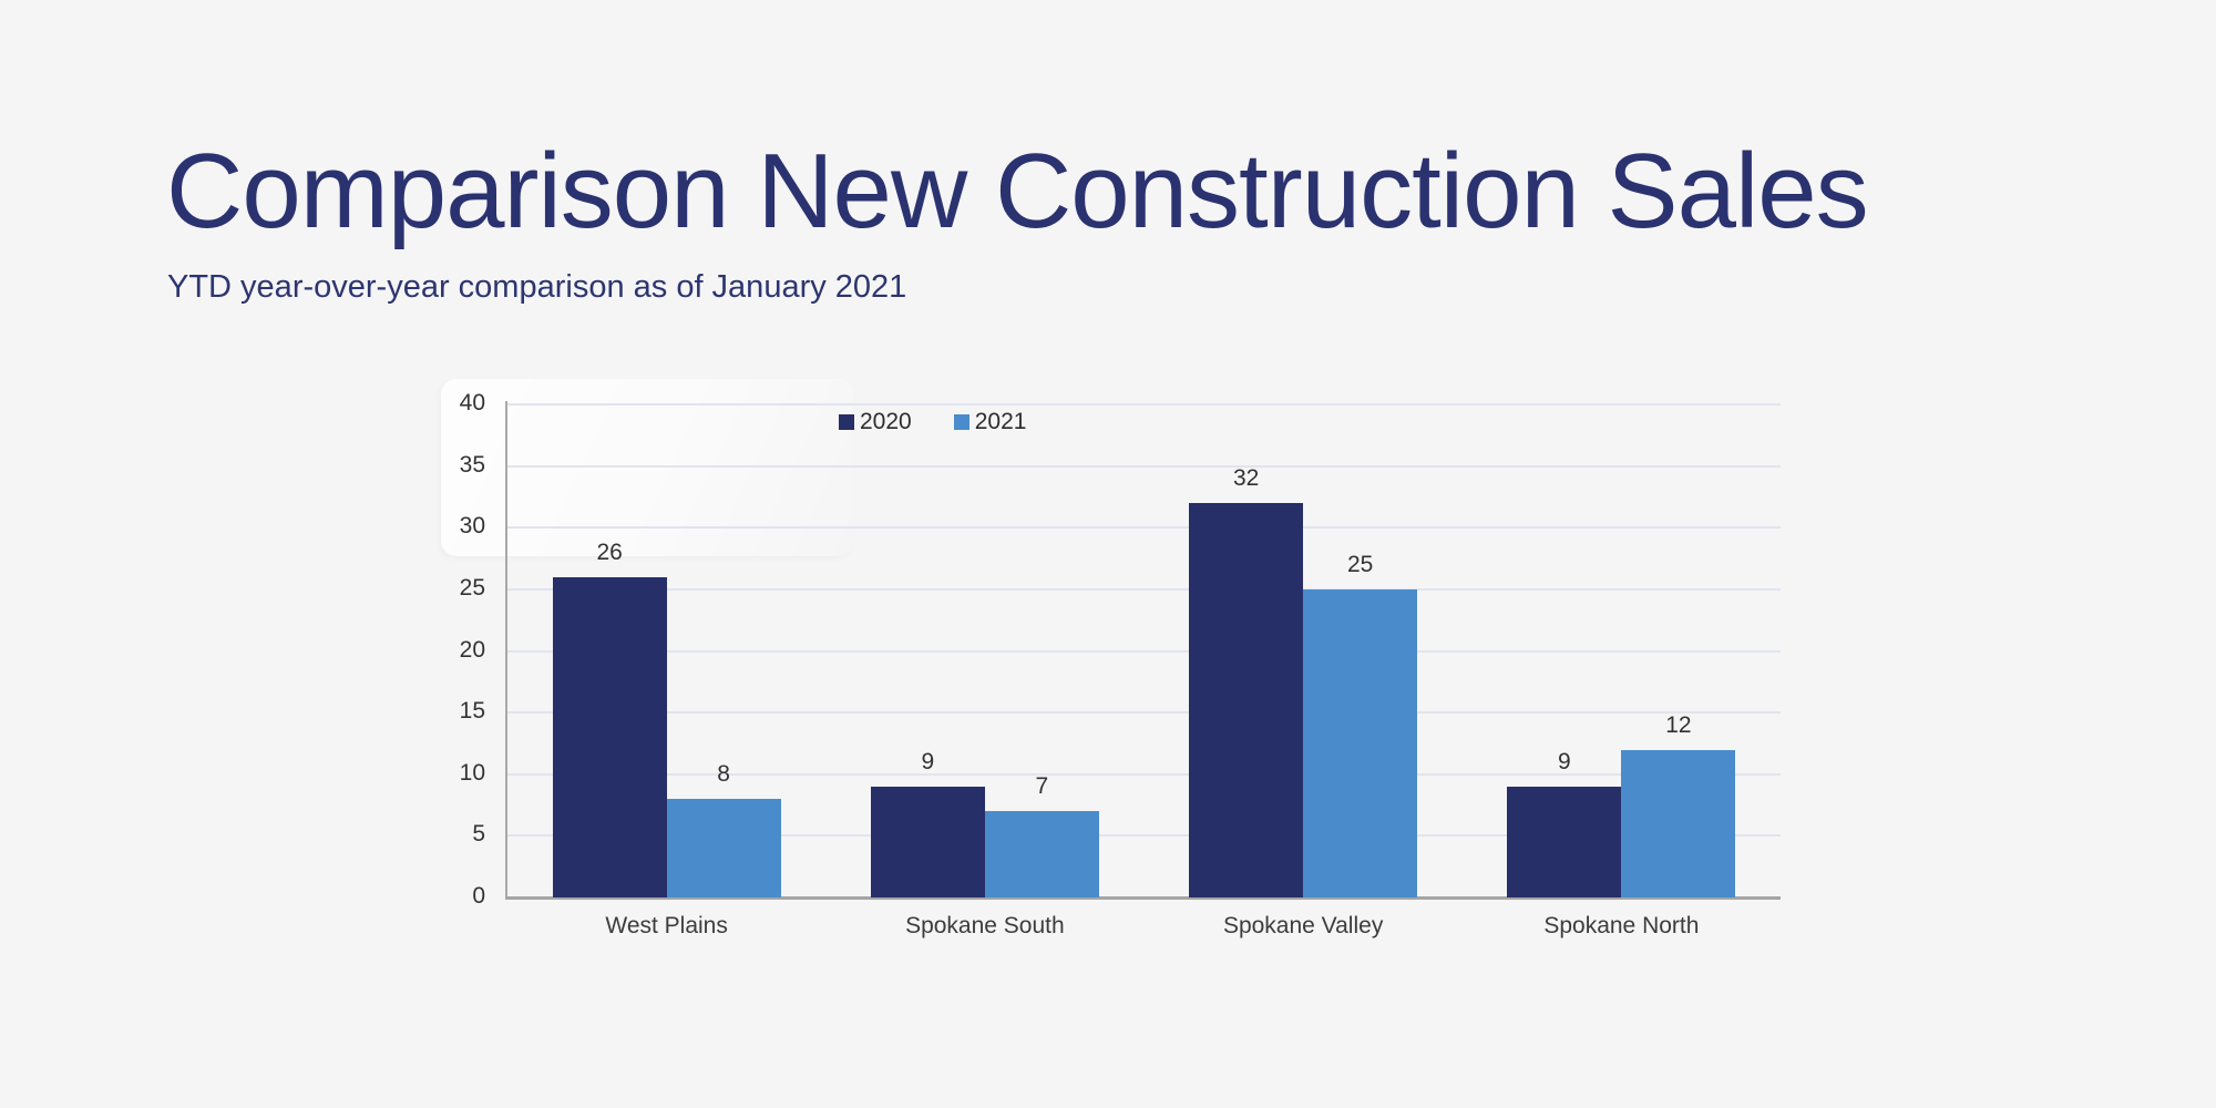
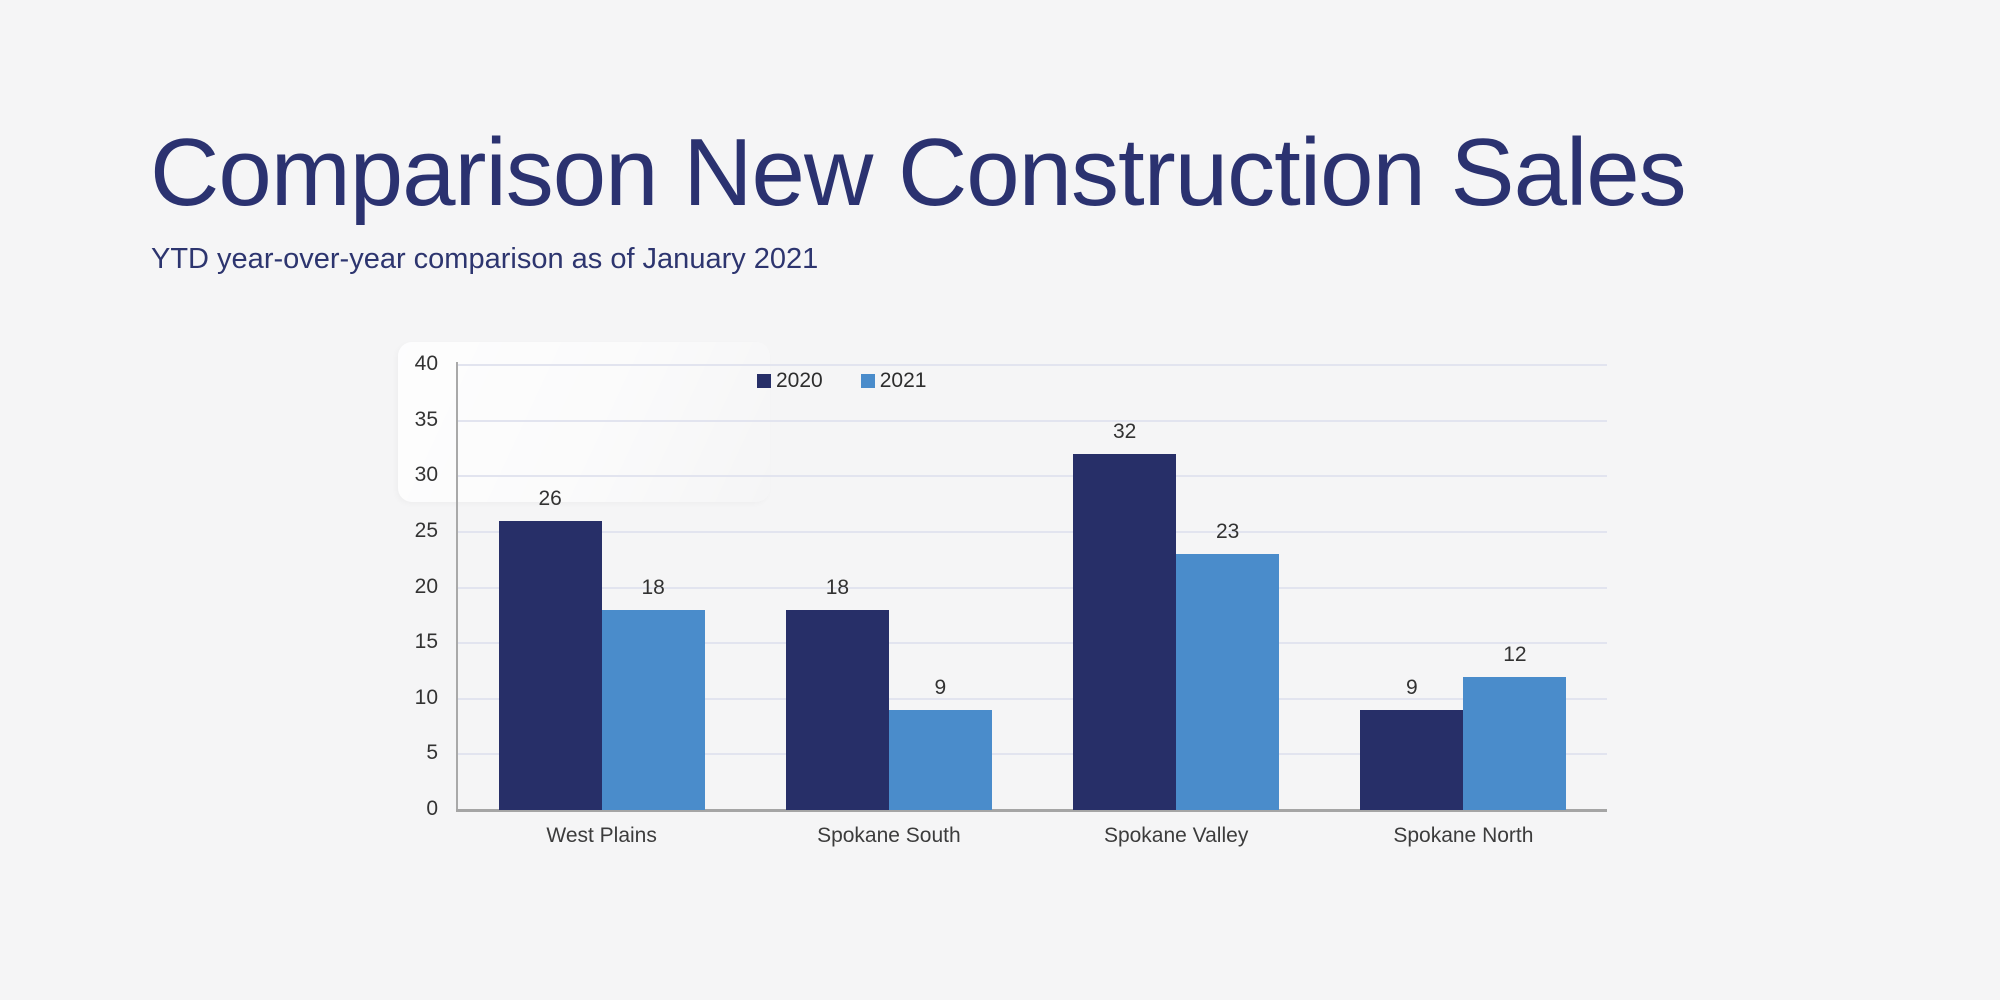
2021/West Plains: 8 -> 18
2020/Spokane South: 9 -> 18
2021/Spokane South: 7 -> 9
2021/Spokane Valley: 25 -> 23
